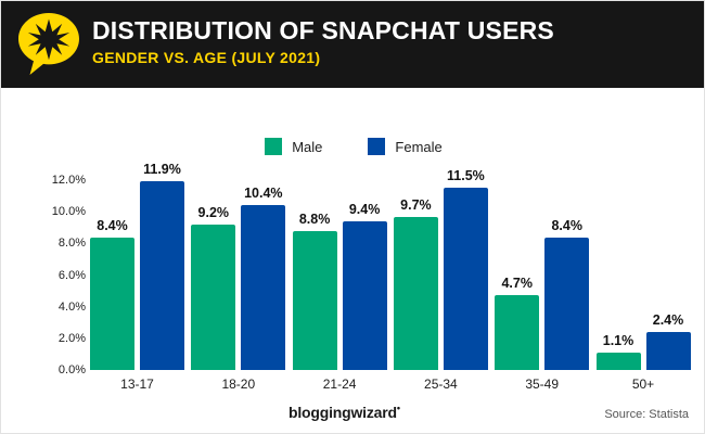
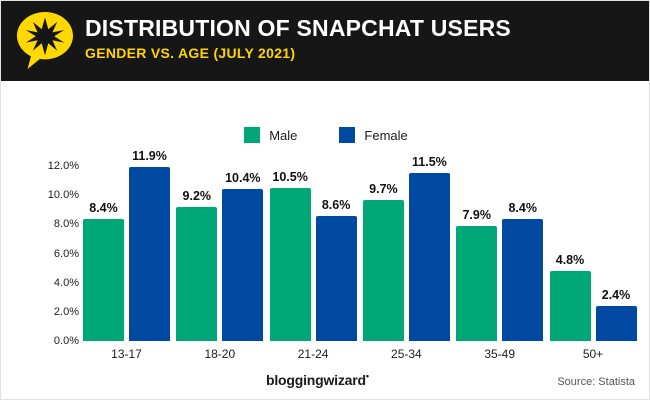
Male/21-24: 8.8% -> 10.5%
Female/21-24: 9.4% -> 8.6%
Male/35-49: 4.7% -> 7.9%
Male/50+: 1.1% -> 4.8%
